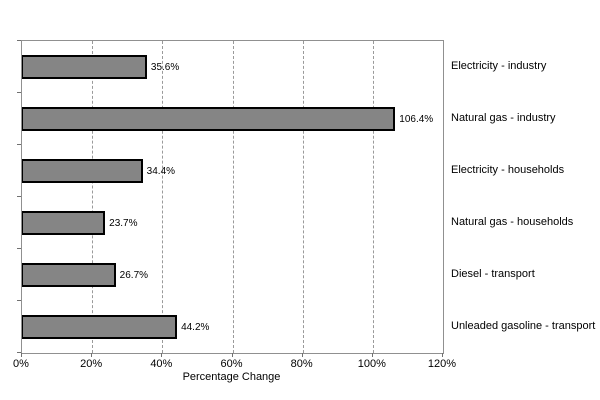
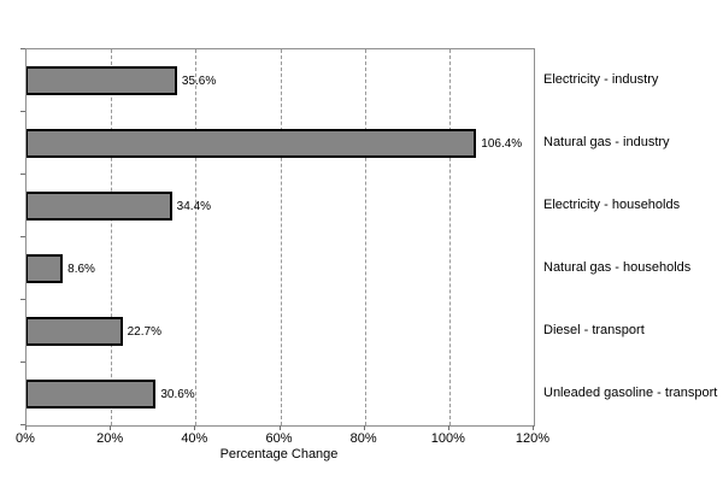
Natural gas - households: 23.7% -> 8.6%
Diesel - transport: 26.7% -> 22.7%
Unleaded gasoline - transport: 44.2% -> 30.6%
